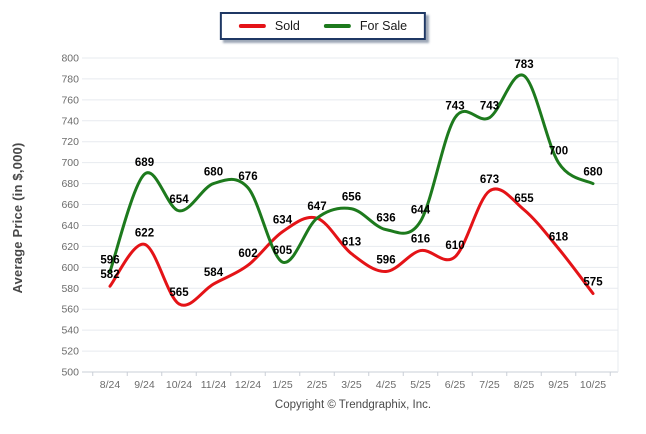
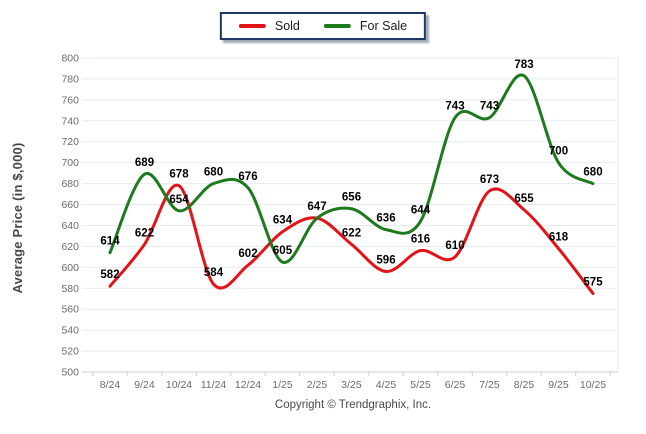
For Sale/8/24: 596 -> 614
Sold/10/24: 565 -> 678
Sold/3/25: 613 -> 622
